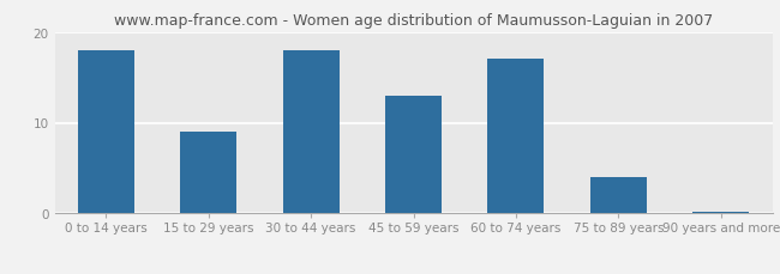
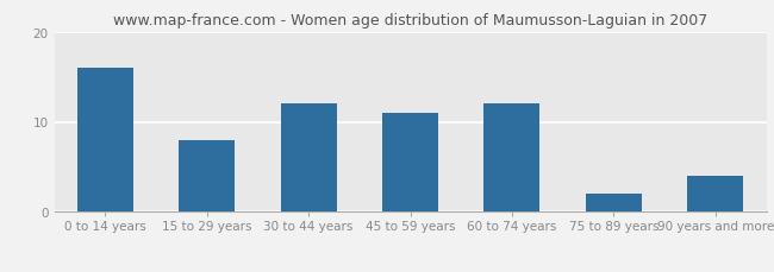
0 to 14 years: 18.0 -> 16.0
15 to 29 years: 9.0 -> 8.0
30 to 44 years: 18.0 -> 12.0
45 to 59 years: 13.0 -> 11.0
60 to 74 years: 17.0 -> 12.0
75 to 89 years: 4.0 -> 2.0
90 years and more: 0.2 -> 4.0
